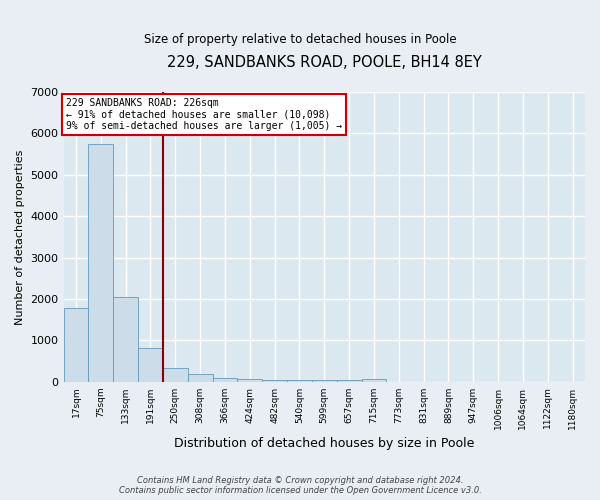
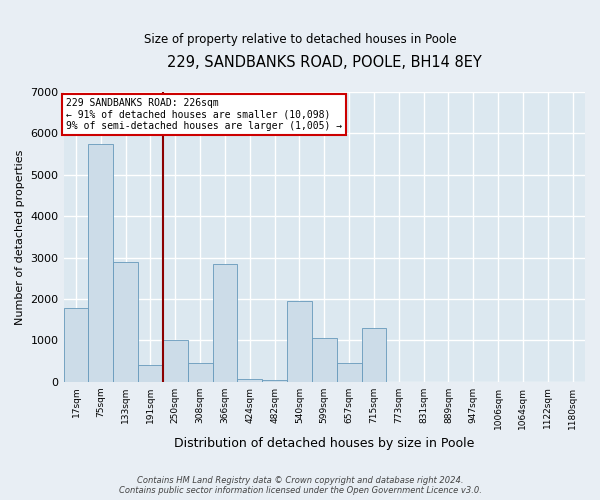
133sqm: 2050 -> 2900
191sqm: 810 -> 400
250sqm: 330 -> 1000
308sqm: 180 -> 450
366sqm: 100 -> 2850
540sqm: 40 -> 1950
599sqm: 40 -> 1050
657sqm: 30 -> 450
715sqm: 70 -> 1300
